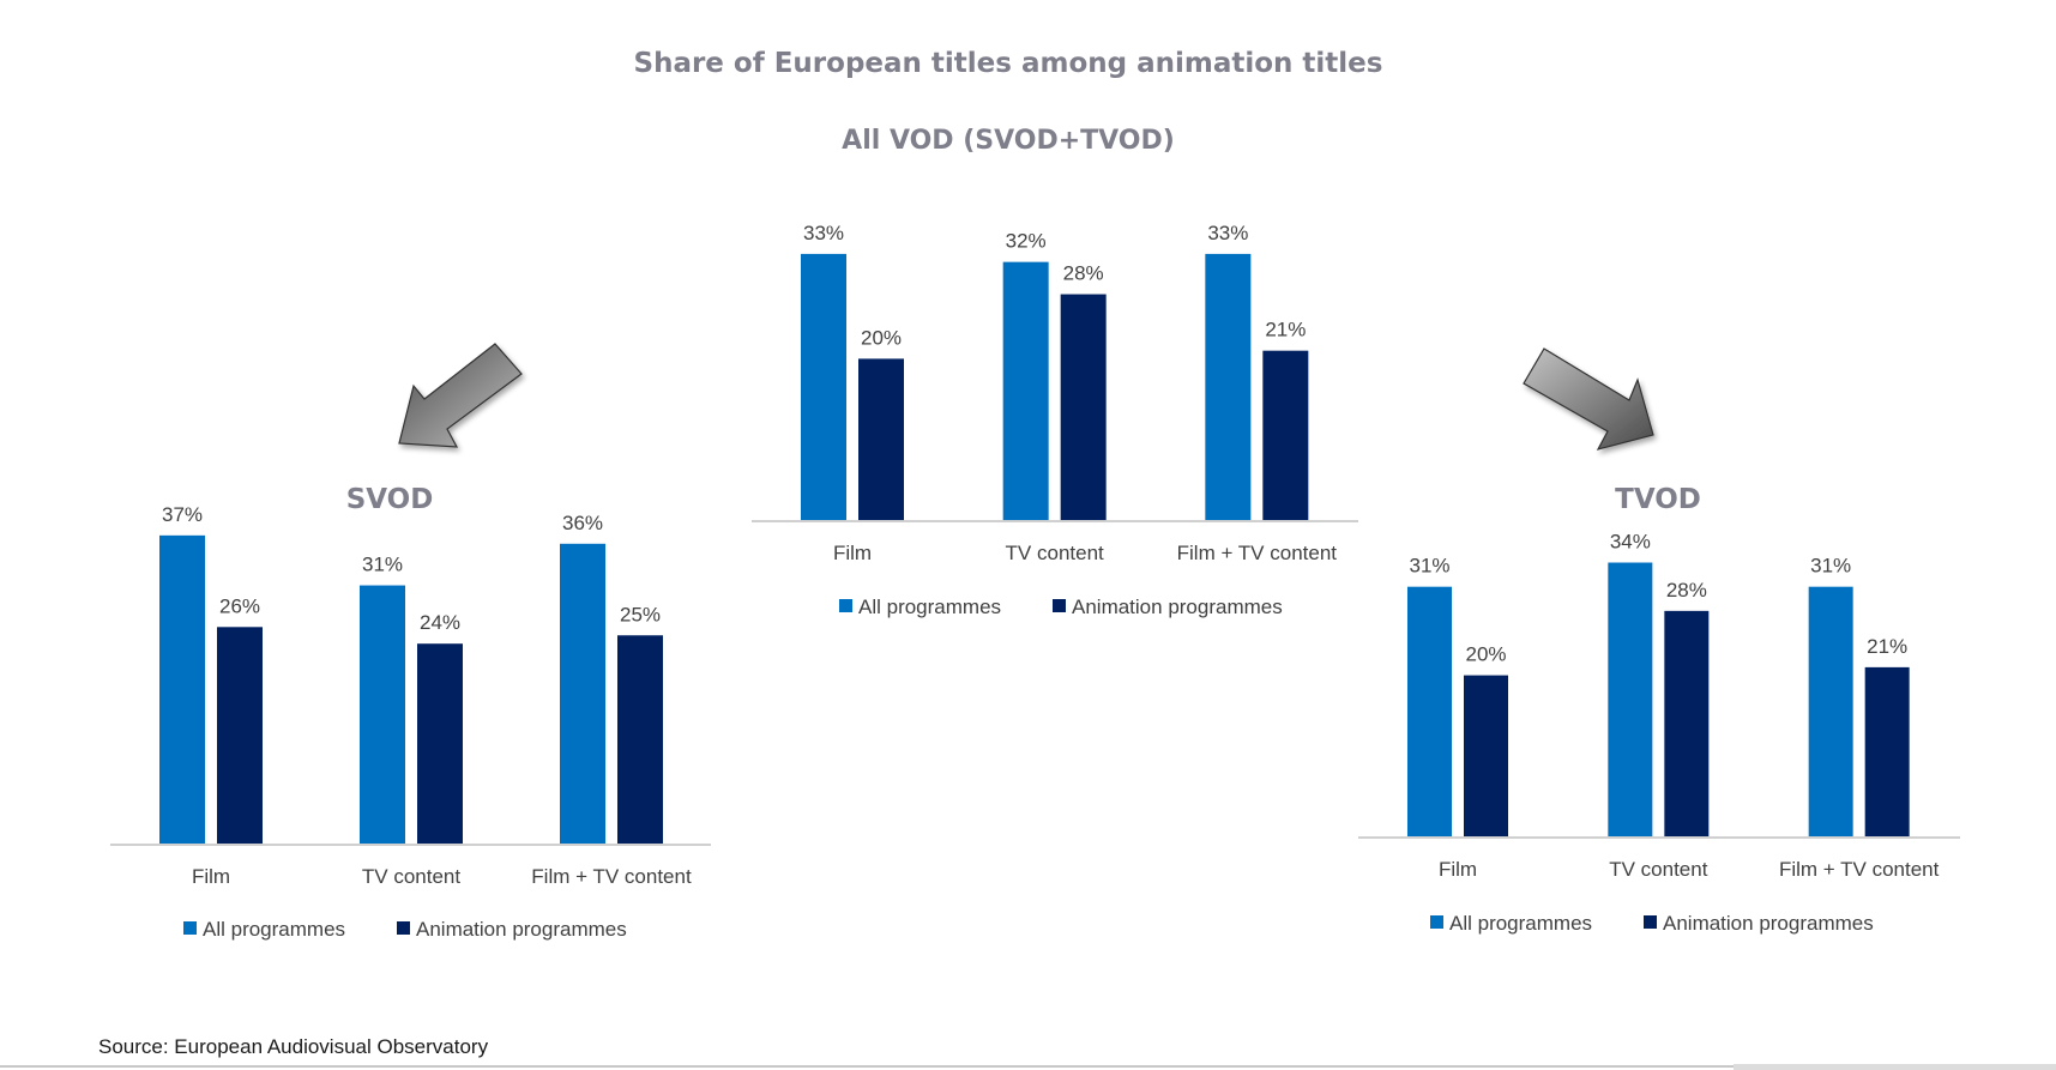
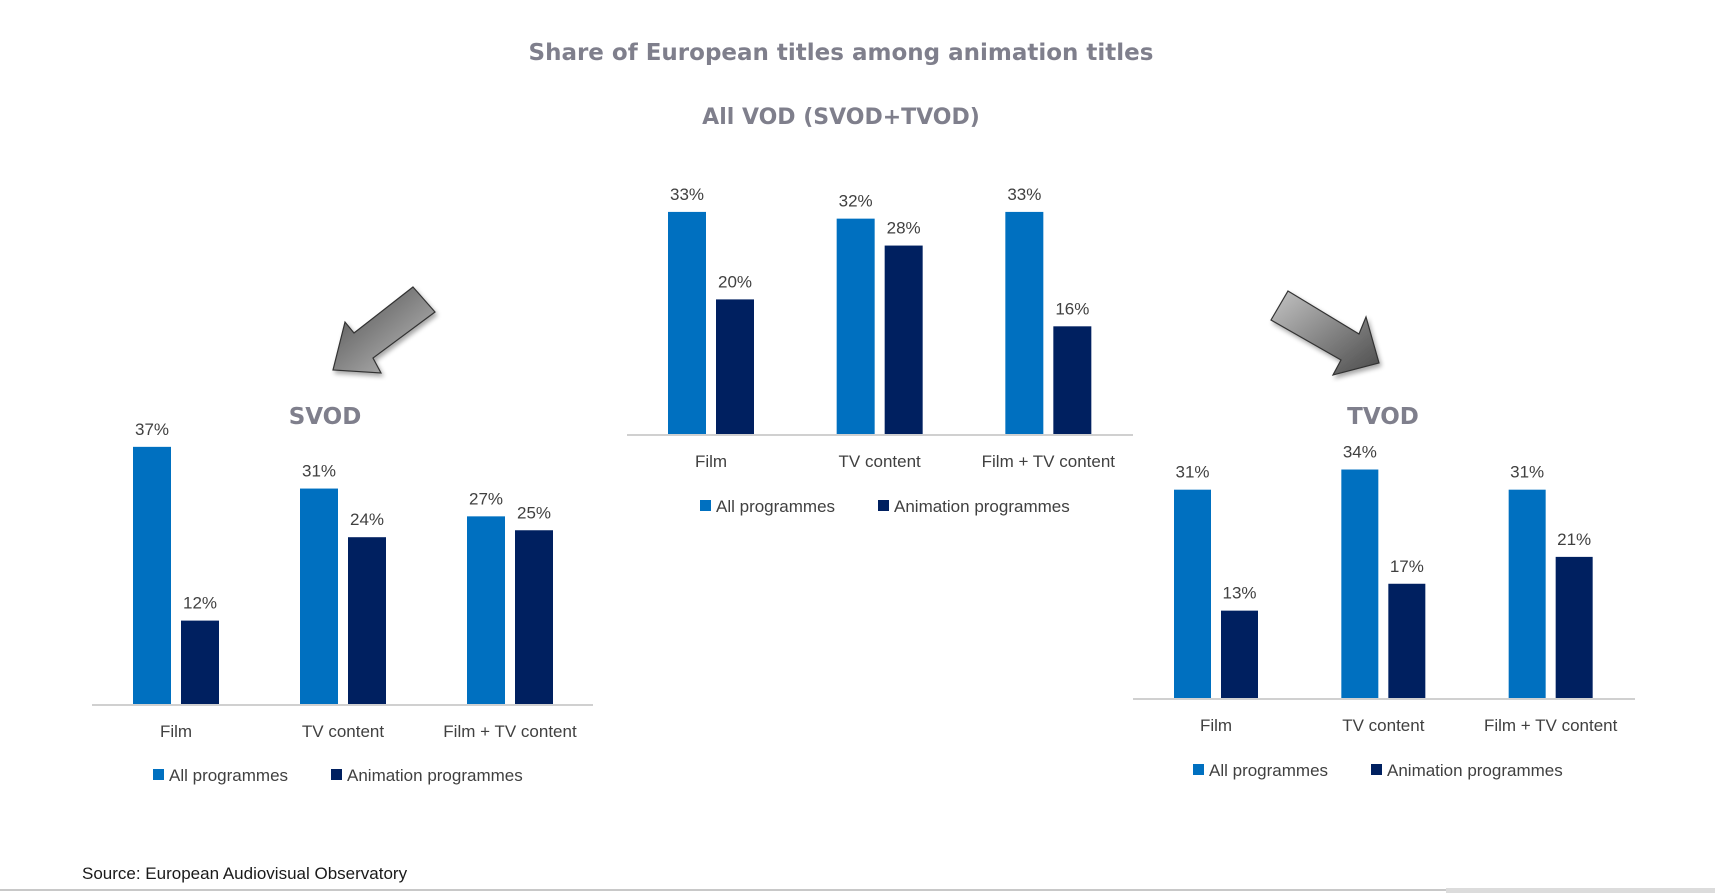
All VOD (SVOD+TVOD)/Animation programmes/Film + TV content: 21% -> 16%
SVOD/Animation programmes/Film: 26% -> 12%
SVOD/All programmes/Film + TV content: 36% -> 27%
TVOD/Animation programmes/Film: 20% -> 13%
TVOD/Animation programmes/TV content: 28% -> 17%
